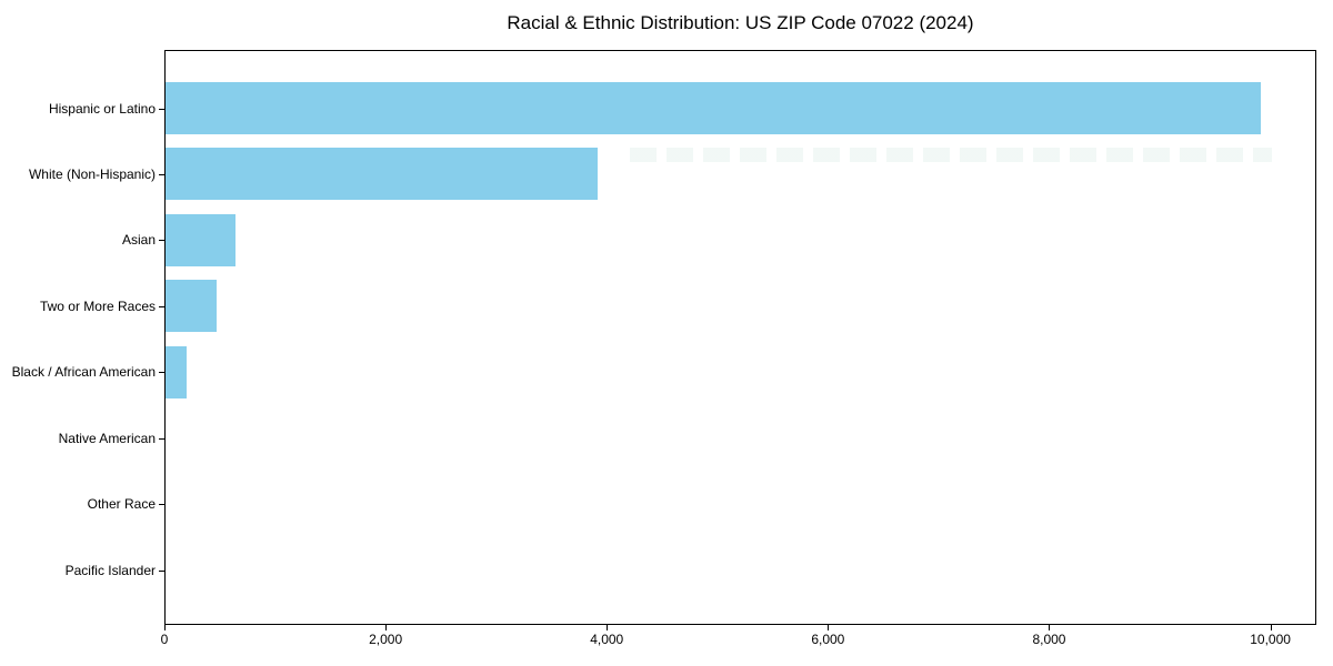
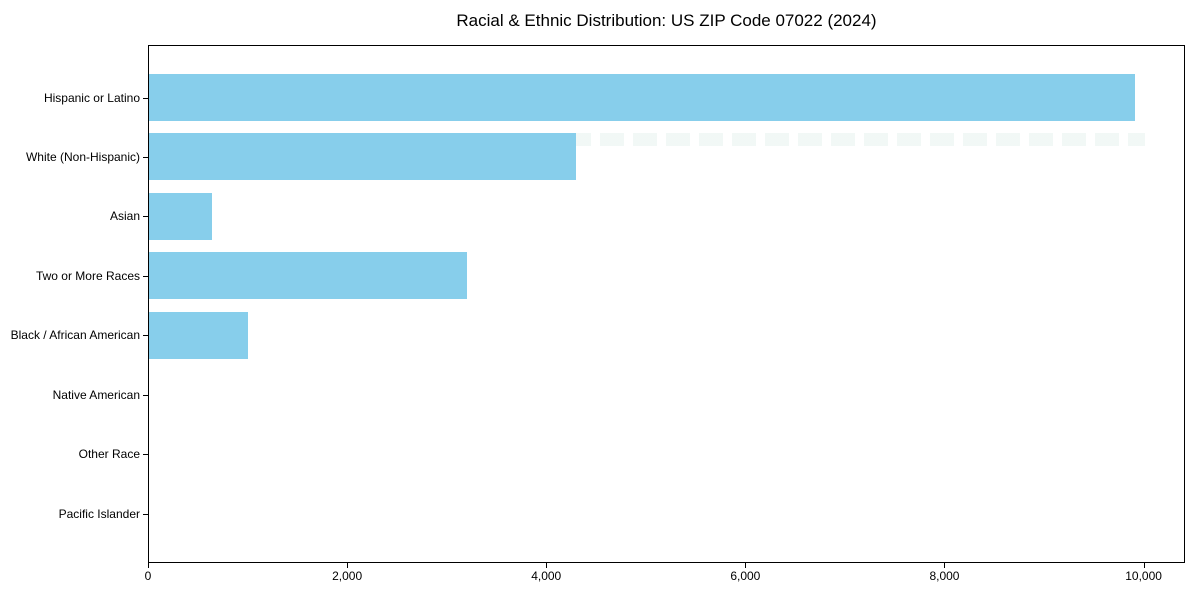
White (Non-Hispanic): 3900 -> 4300
Two or More Races: 500 -> 3200
Black / African American: 200 -> 1000
